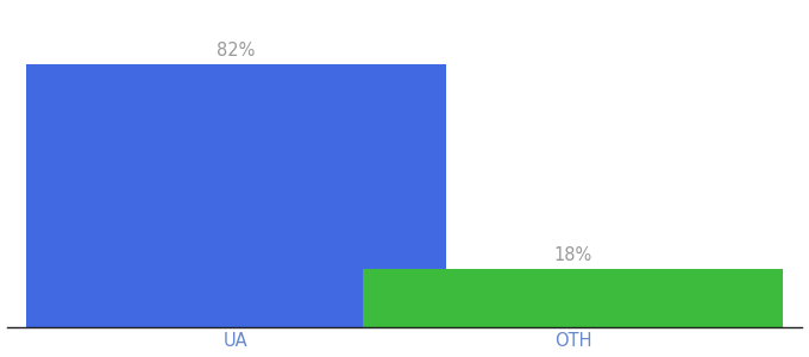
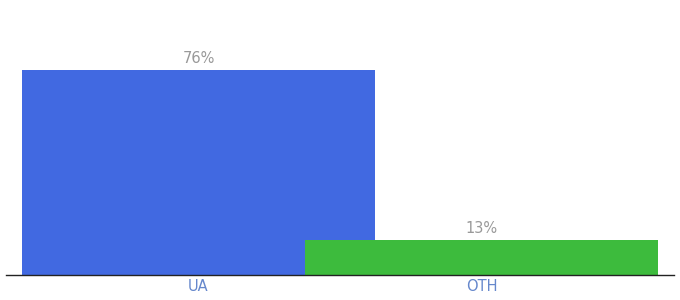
UA: 82% -> 76%
OTH: 18% -> 13%
